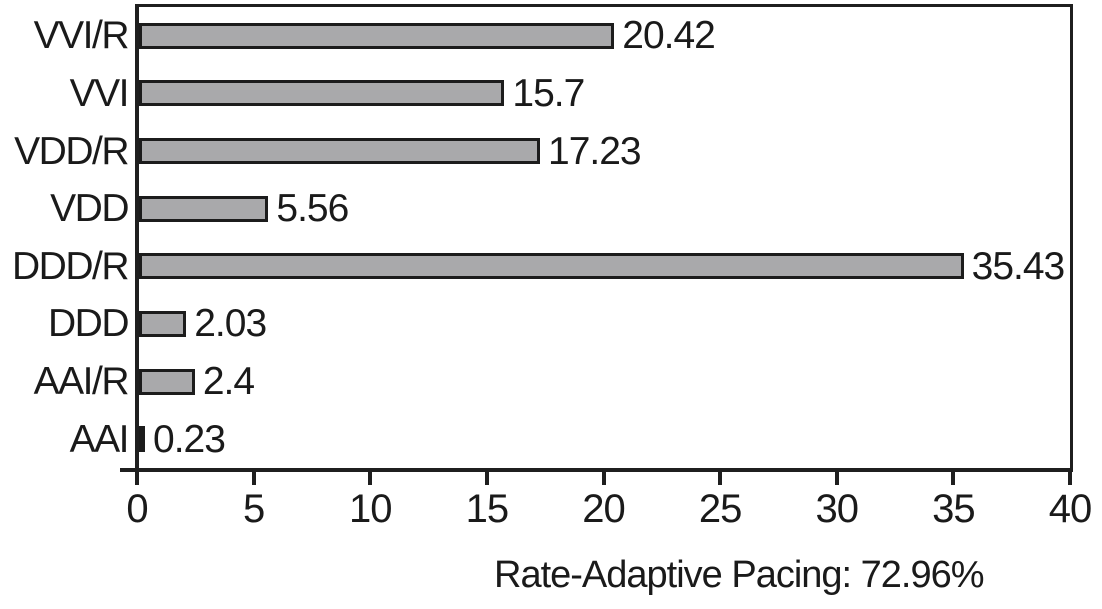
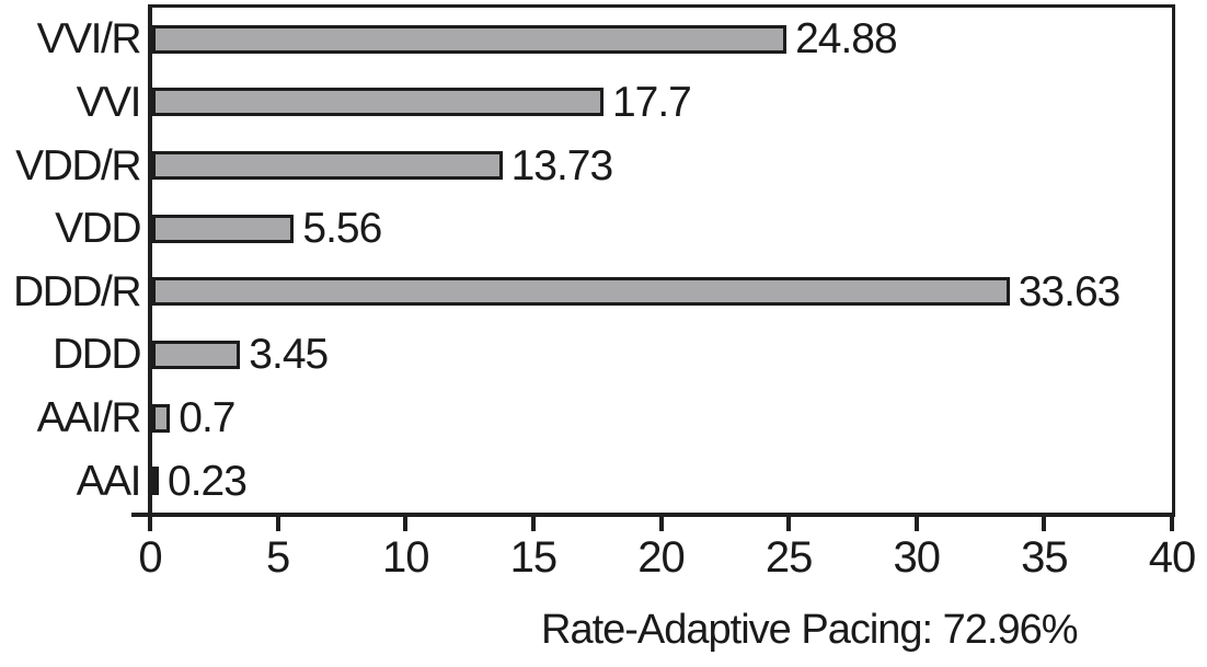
VVI/R: 20.42 -> 24.88
VVI: 15.7 -> 17.7
VDD/R: 17.23 -> 13.73
DDD/R: 35.43 -> 33.63
DDD: 2.03 -> 3.45
AAI/R: 2.4 -> 0.7
